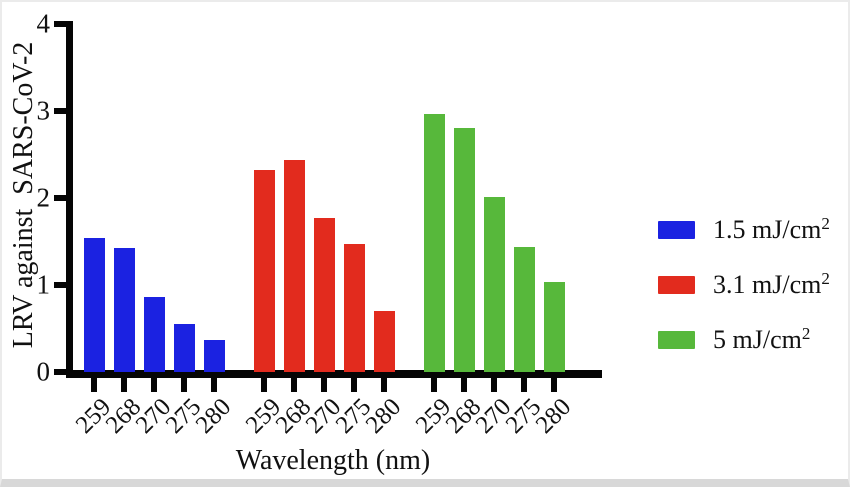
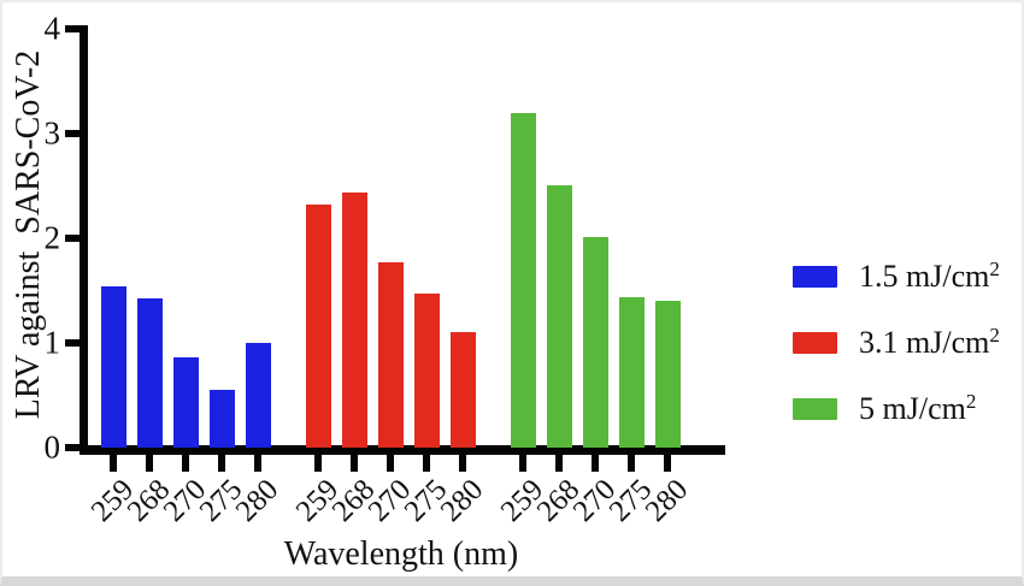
5 mJ/cm2/259: 3.0 -> 3.2
5 mJ/cm2/268: 2.8 -> 2.5
1.5 mJ/cm2/280: 0.4 -> 1.0
3.1 mJ/cm2/280: 0.7 -> 1.1
5 mJ/cm2/280: 1.0 -> 1.4
